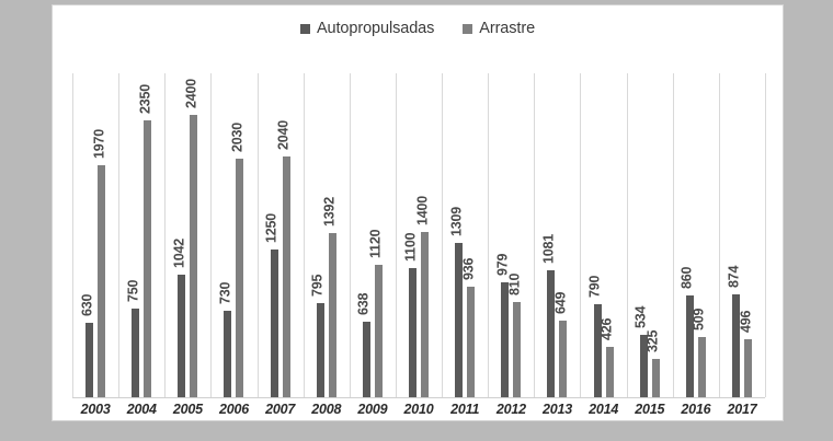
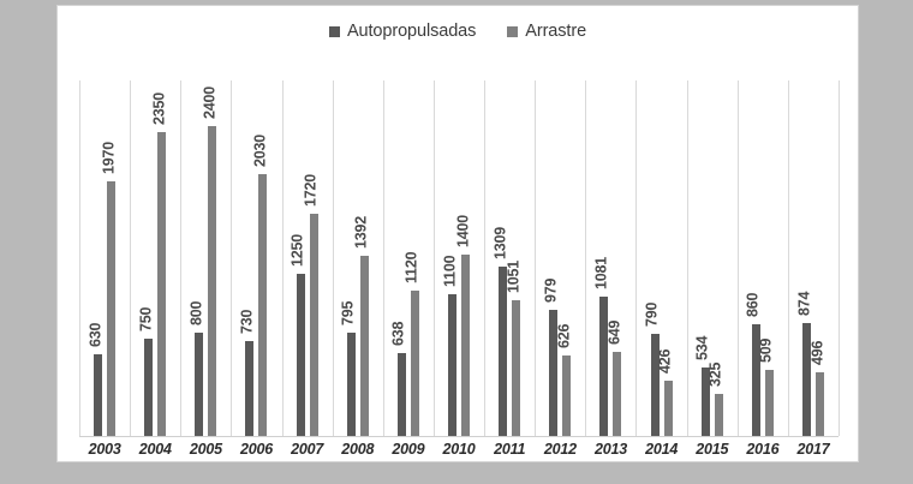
Autopropulsadas/2005: 1042 -> 800
Arrastre/2007: 2040 -> 1720
Arrastre/2011: 936 -> 1051
Arrastre/2012: 810 -> 626
